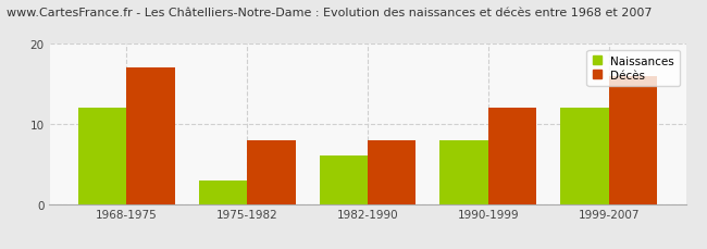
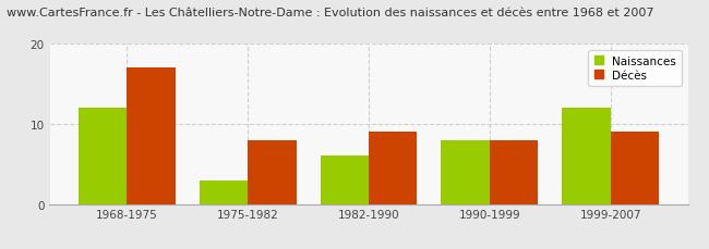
Décès/1982-1990: 8 -> 9
Décès/1990-1999: 12 -> 8
Décès/1999-2007: 16 -> 9
